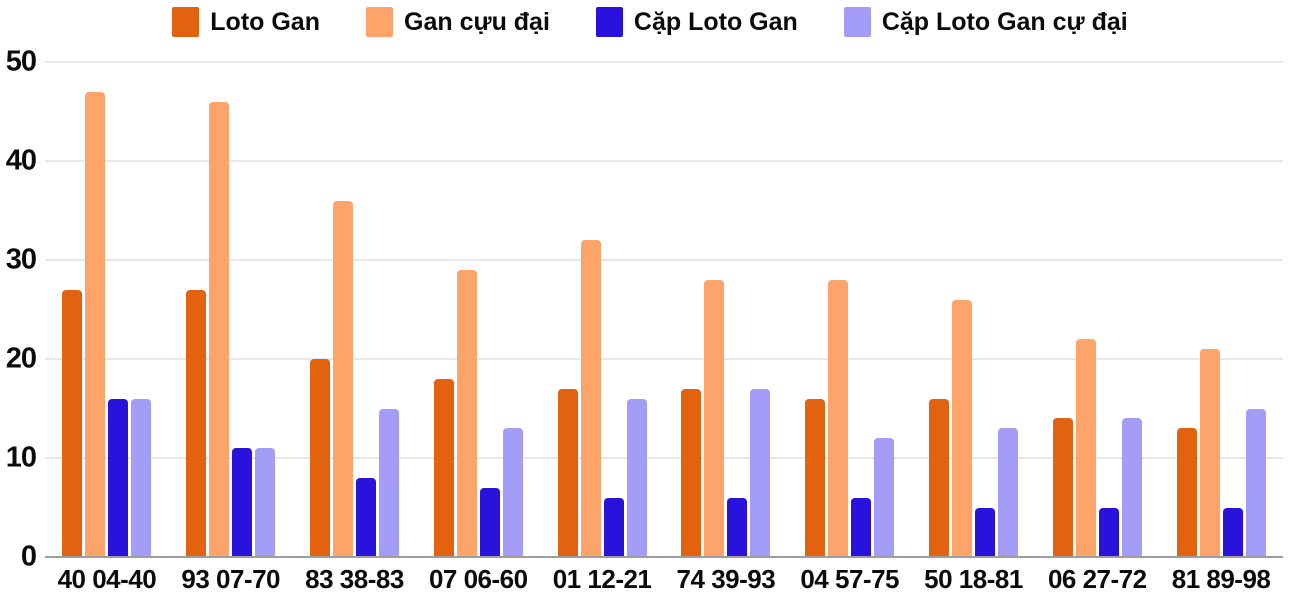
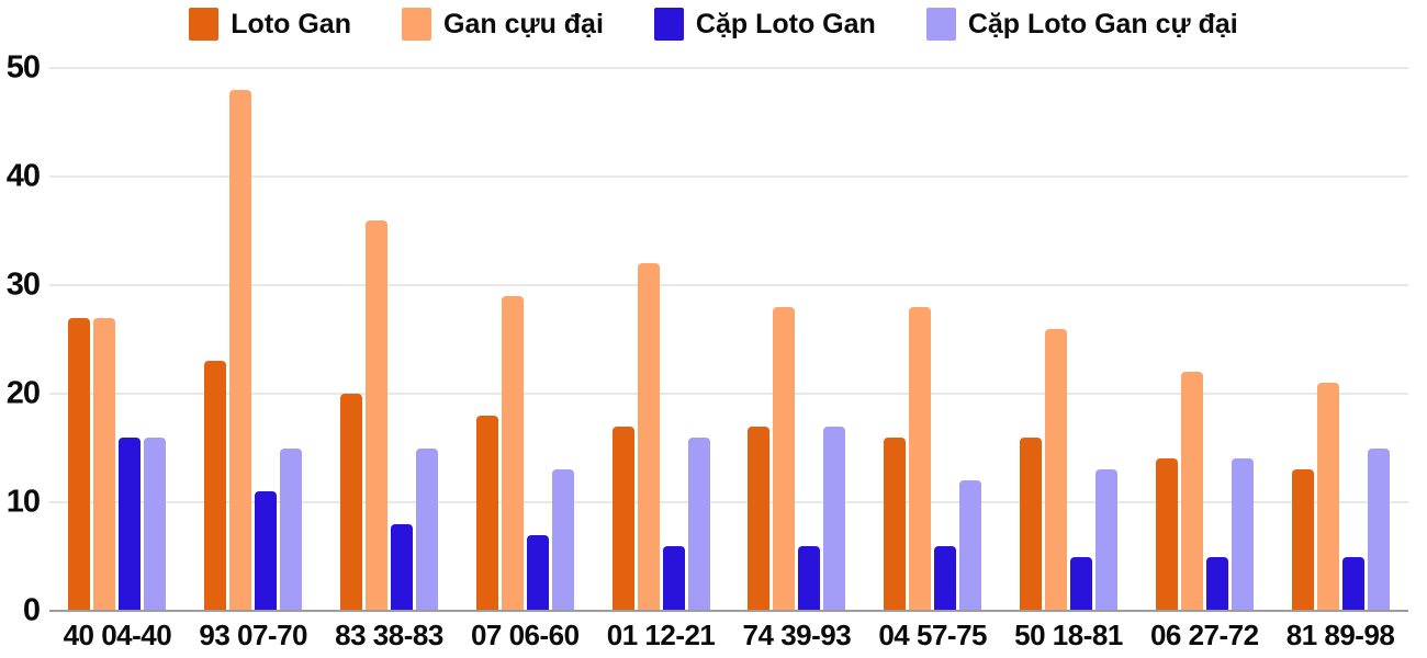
Gan cựu đại/40 04-40: 47 -> 27
Loto Gan/93 07-70: 27 -> 23
Gan cựu đại/93 07-70: 46 -> 48
Cặp Loto Gan cự đại/93 07-70: 11 -> 15
